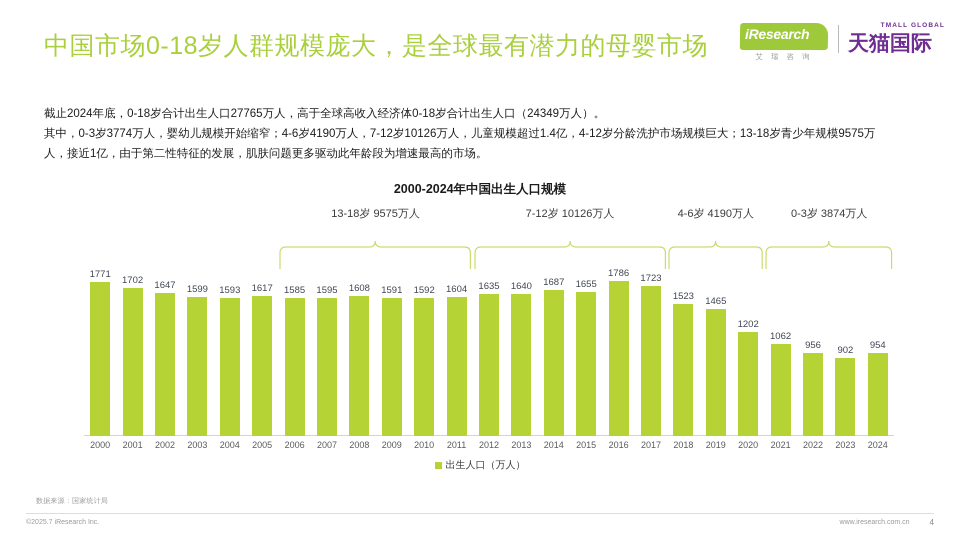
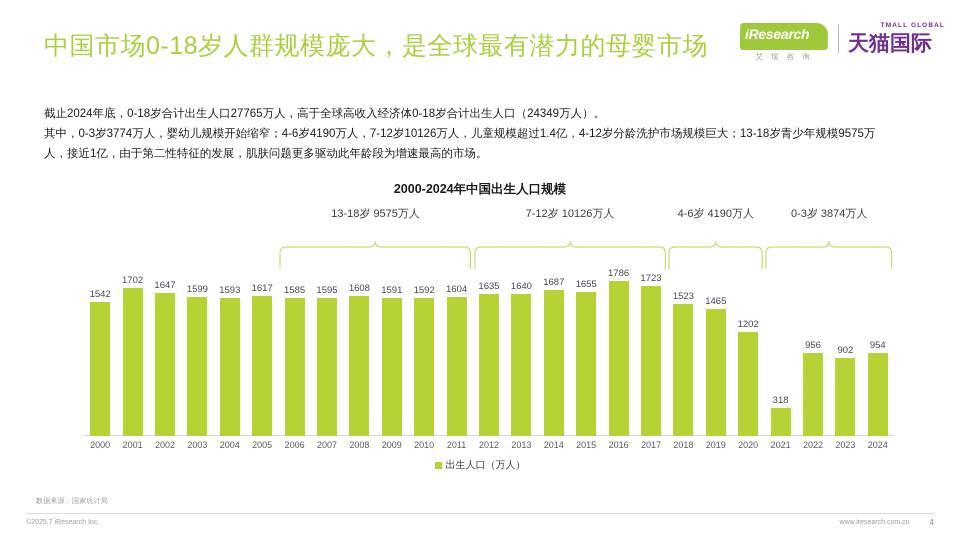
2000: 1771 -> 1542
2021: 1062 -> 318
